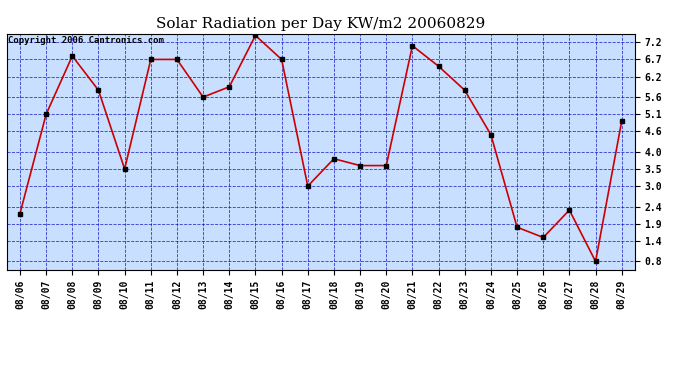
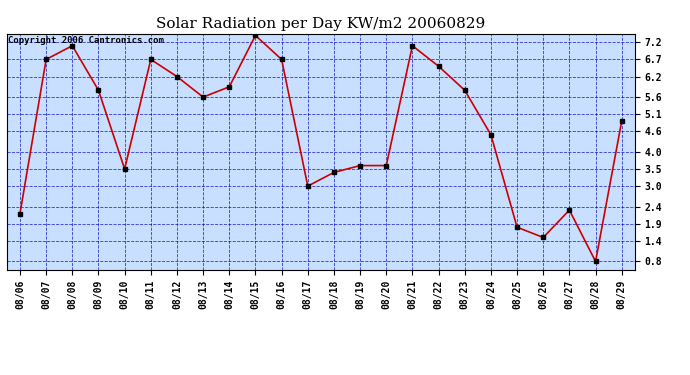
08/07: 5.1 -> 6.7
08/08: 6.8 -> 7.1
08/12: 6.7 -> 6.2
08/18: 3.8 -> 3.4
